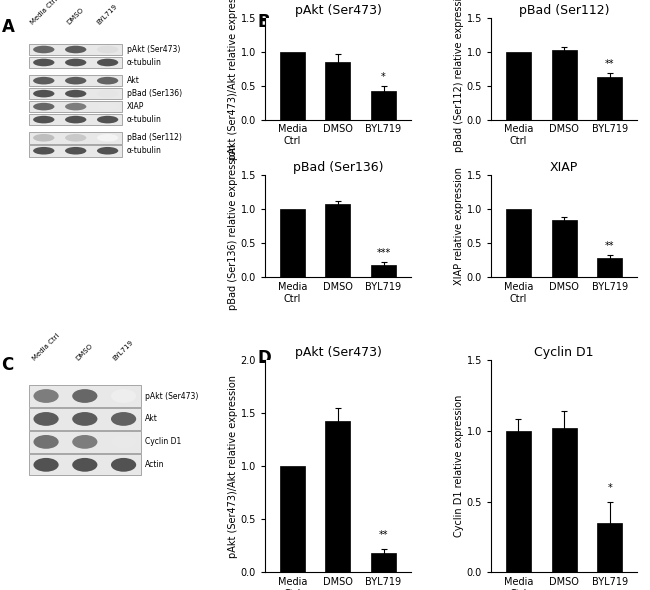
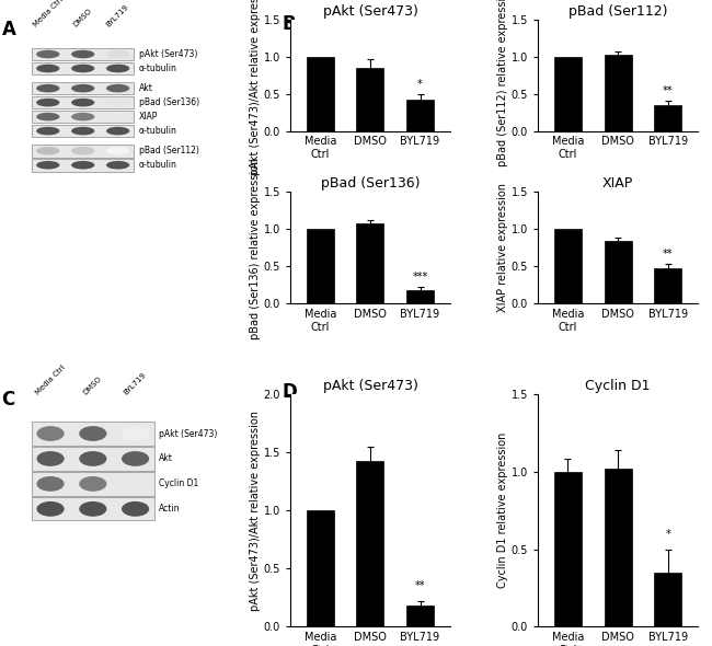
pBad (Ser112)/BYL719: 0.62 -> 0.34
XIAP/BYL719: 0.28 -> 0.48
